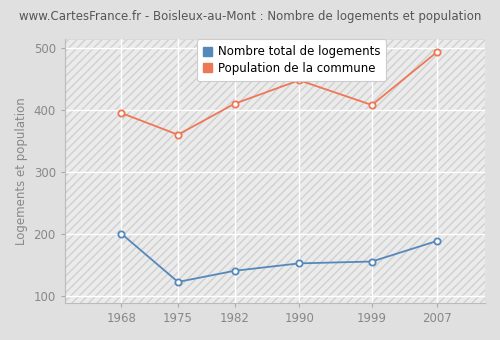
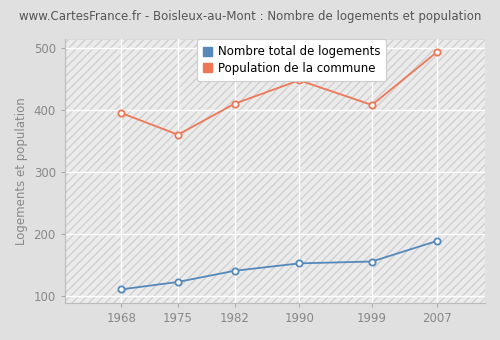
Nombre total de logements/1968: 200 -> 110
